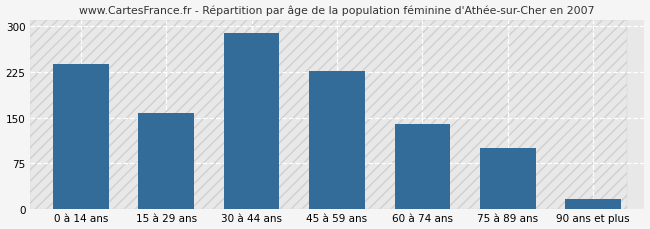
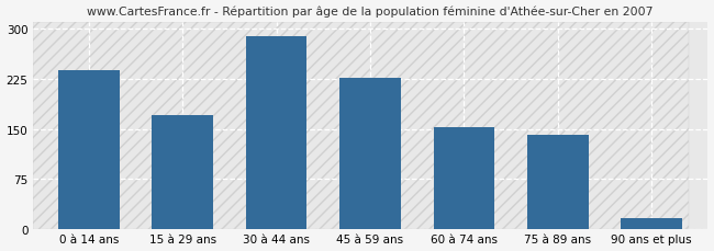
15 à 29 ans: 158 -> 170
60 à 74 ans: 140 -> 152
75 à 89 ans: 100 -> 142
